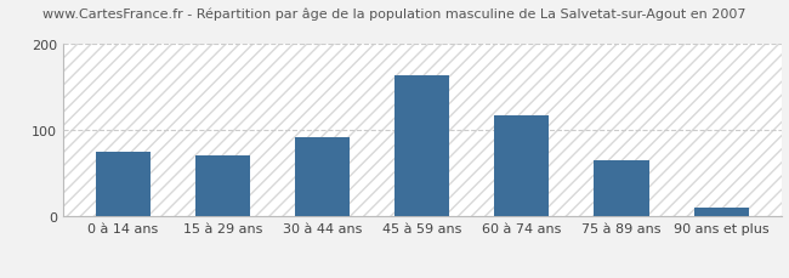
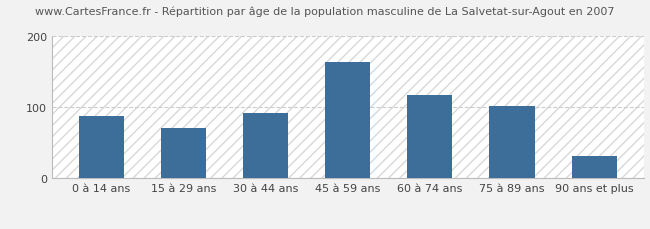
0 à 14 ans: 75 -> 88
75 à 89 ans: 65 -> 102
90 ans et plus: 10 -> 32
